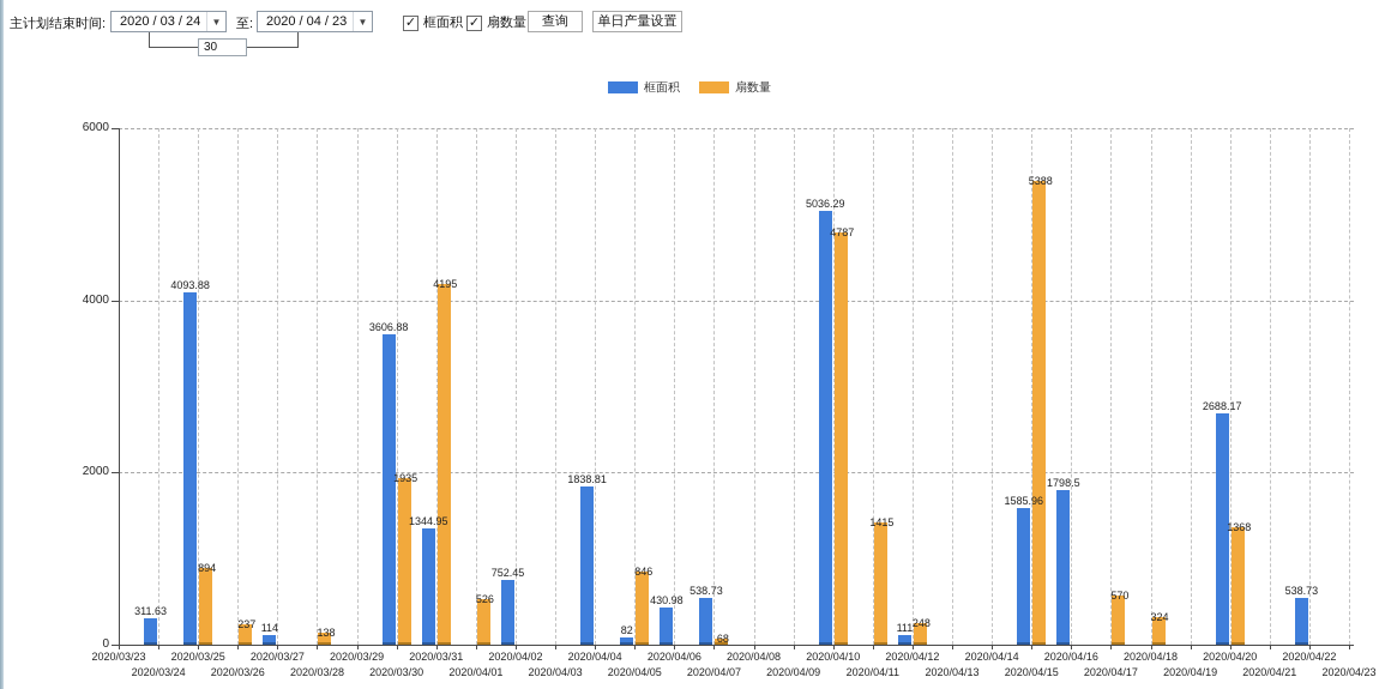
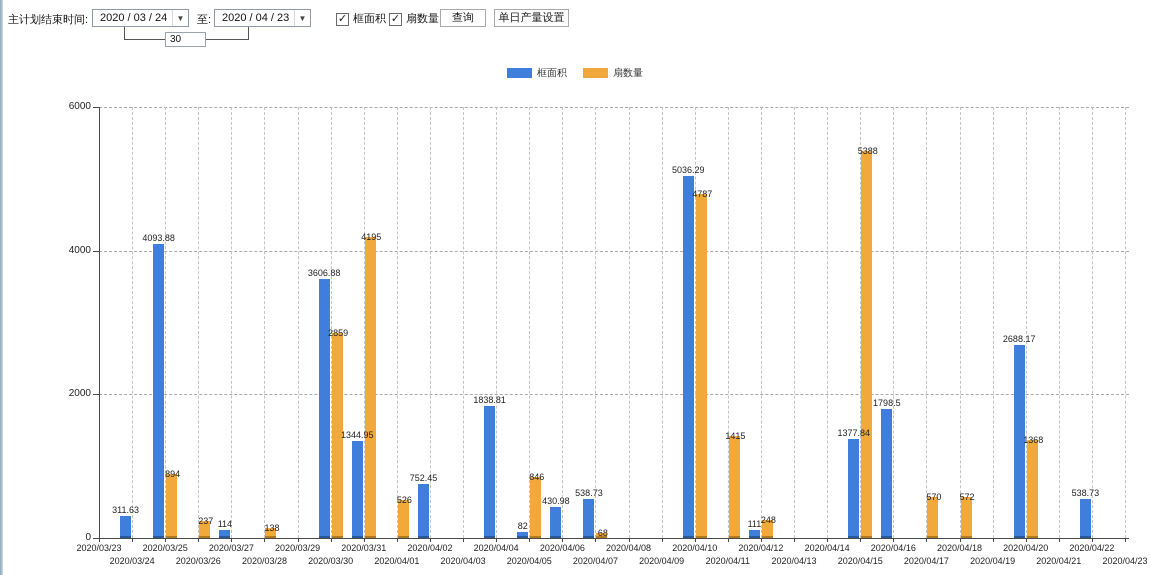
扇数量/2020/03/30: 1935 -> 2859
框面积/2020/04/15: 1585.96 -> 1377.84
扇数量/2020/04/18: 324 -> 572
